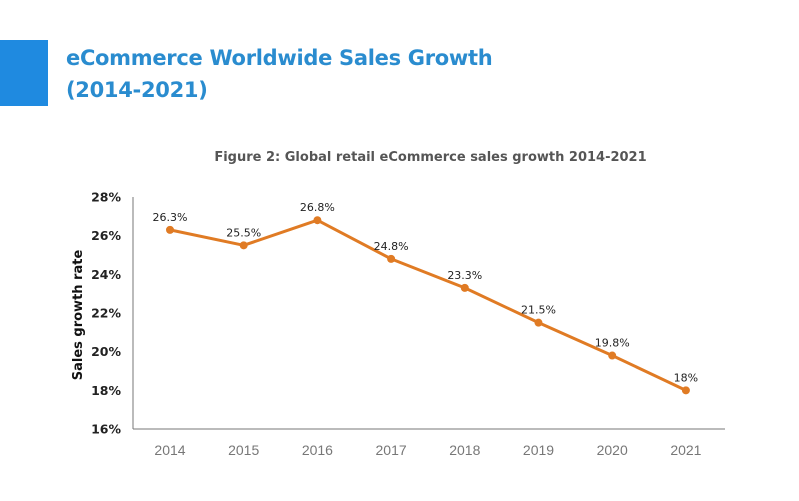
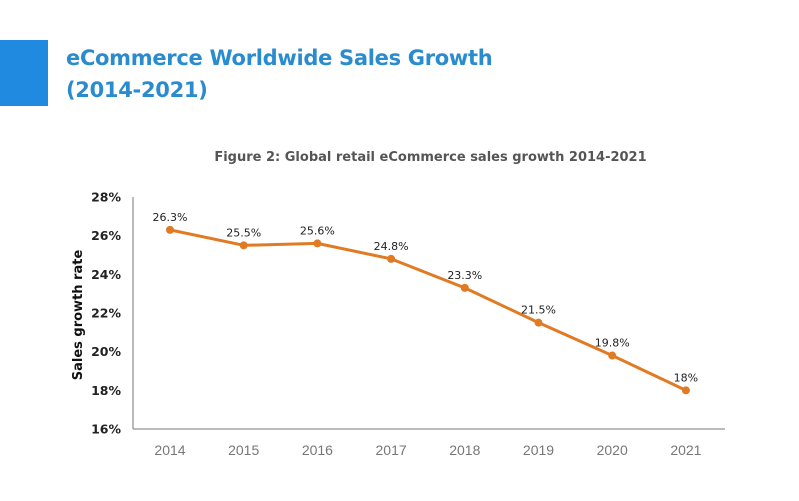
2016: 26.8% -> 25.6%
